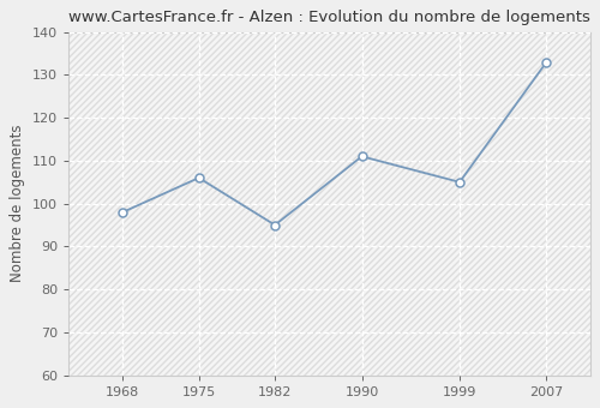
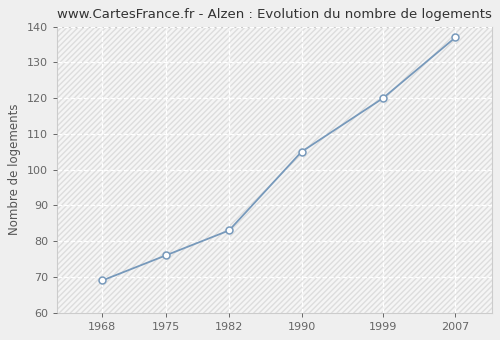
1968: 98 -> 69
1975: 106 -> 76
1982: 95 -> 83
1990: 111 -> 105
1999: 105 -> 120
2007: 133 -> 137
